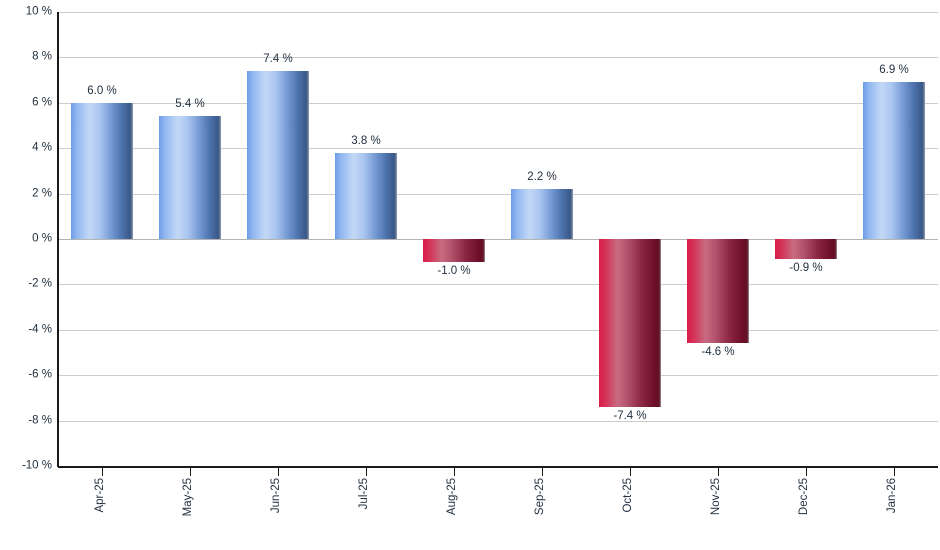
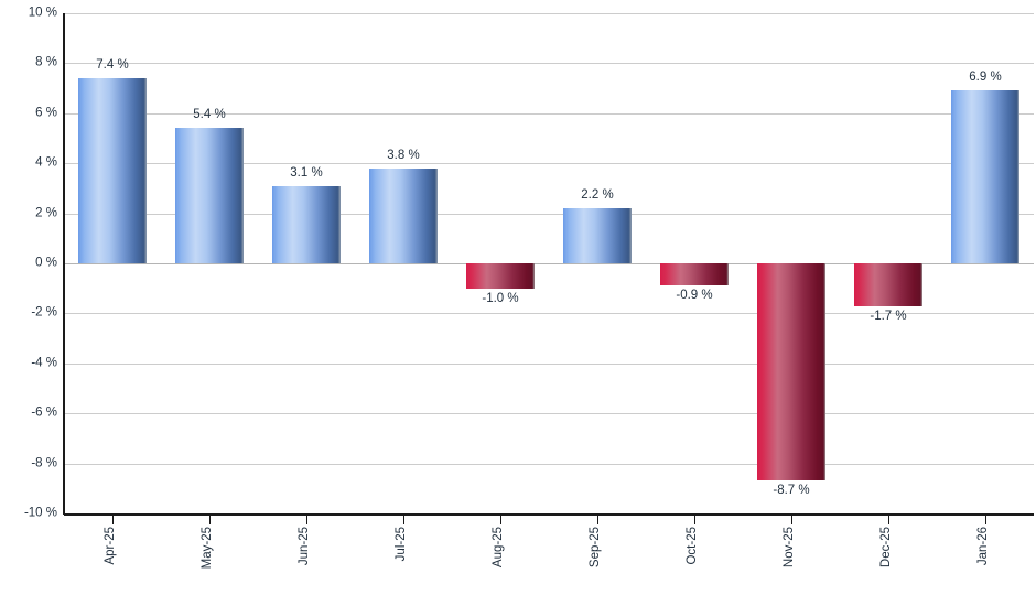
Apr-25: 6.0 -> 7.4
Jun-25: 7.4 -> 3.1
Oct-25: -7.4 -> -0.9
Nov-25: -4.6 -> -8.7
Dec-25: -0.9 -> -1.7
